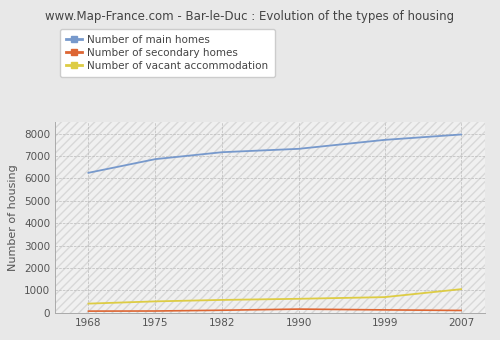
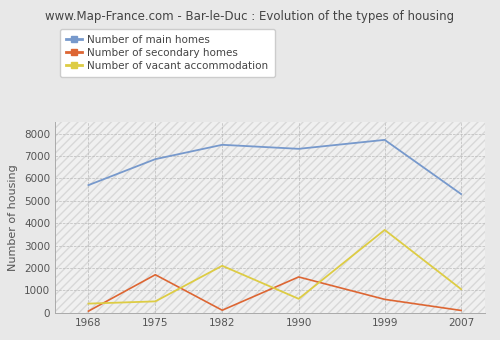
Number of main homes/1968: 6250 -> 5700
Number of secondary homes/1975: 80 -> 1700
Number of main homes/1982: 7170 -> 7500
Number of vacant accommodation/1982: 580 -> 2100
Number of secondary homes/1990: 160 -> 1600
Number of secondary homes/1999: 130 -> 600
Number of vacant accommodation/1999: 700 -> 3700
Number of main homes/2007: 7960 -> 5300
